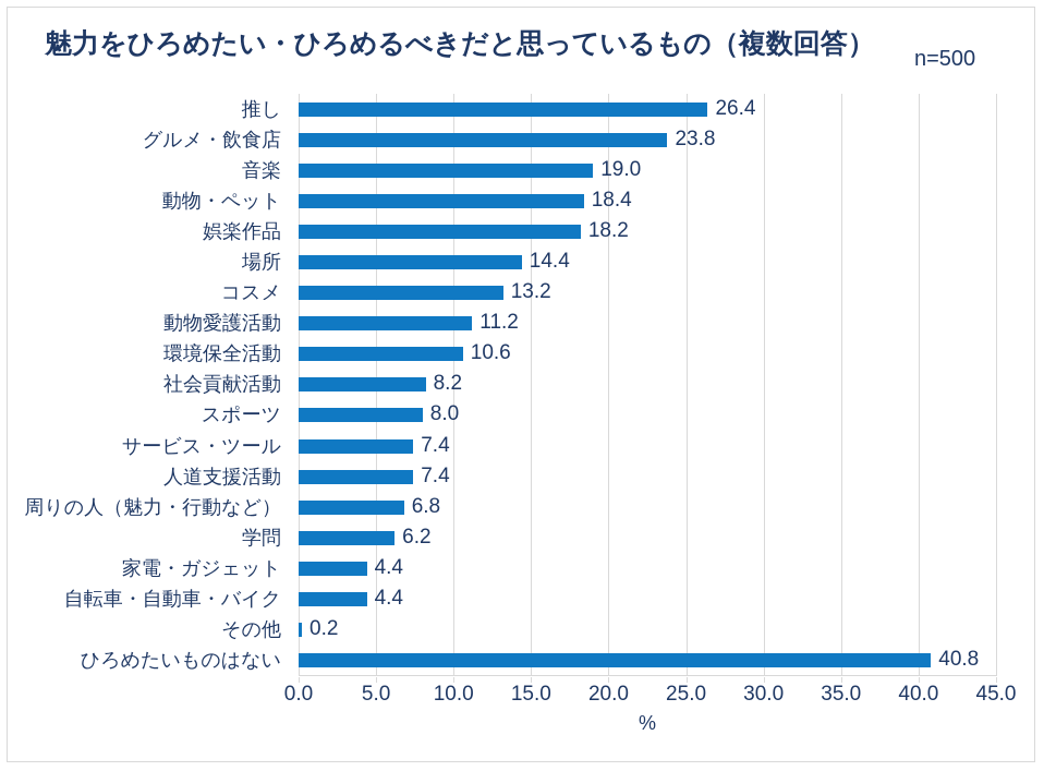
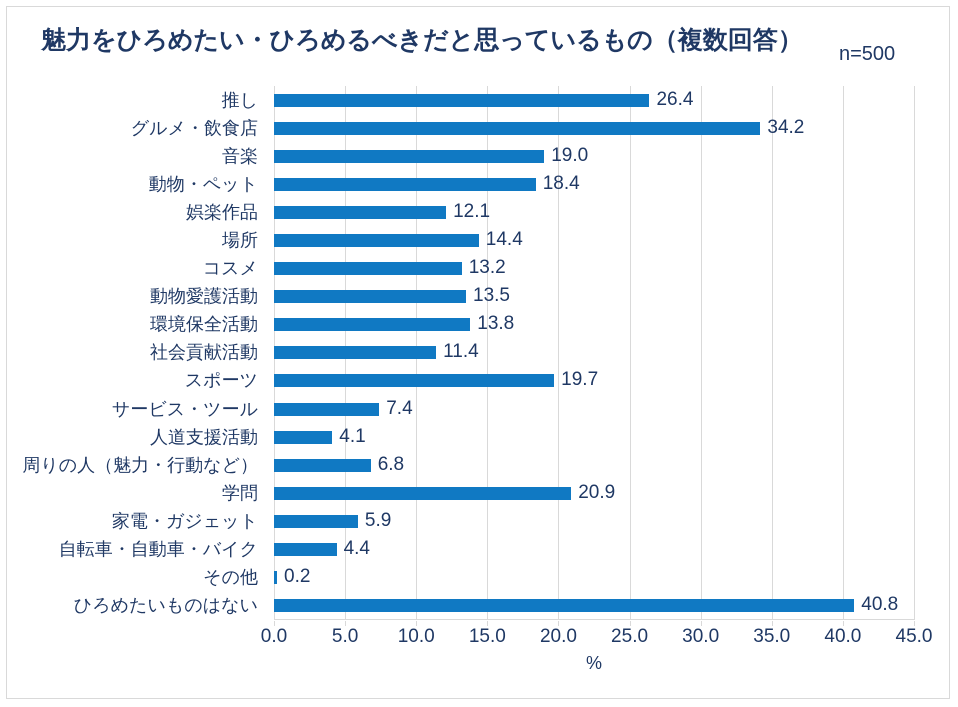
グルメ・飲食店: 23.8 -> 34.2
娯楽作品: 18.2 -> 12.1
動物愛護活動: 11.2 -> 13.5
環境保全活動: 10.6 -> 13.8
社会貢献活動: 8.2 -> 11.4
スポーツ: 8.0 -> 19.7
人道支援活動: 7.4 -> 4.1
学問: 6.2 -> 20.9
家電・ガジェット: 4.4 -> 5.9
